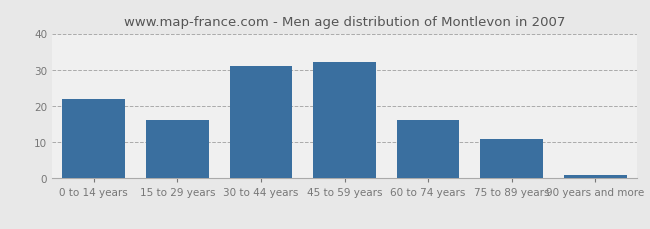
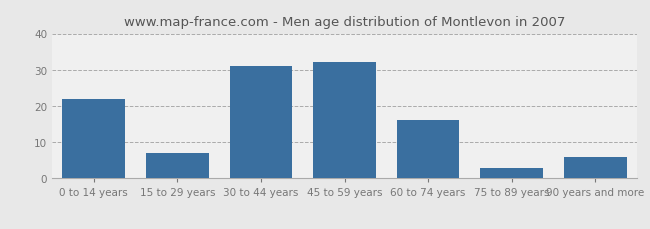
15 to 29 years: 16 -> 7
75 to 89 years: 11 -> 3
90 years and more: 1 -> 6
